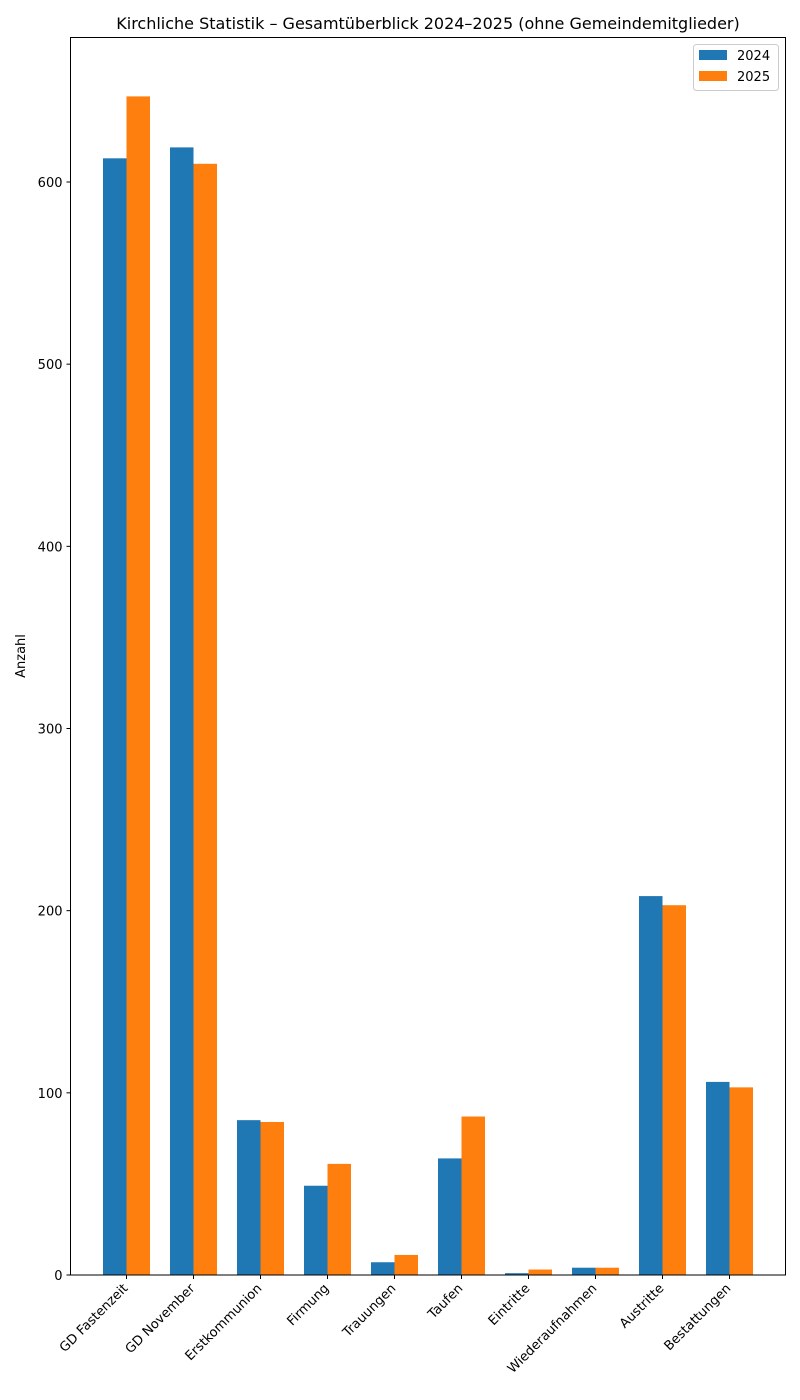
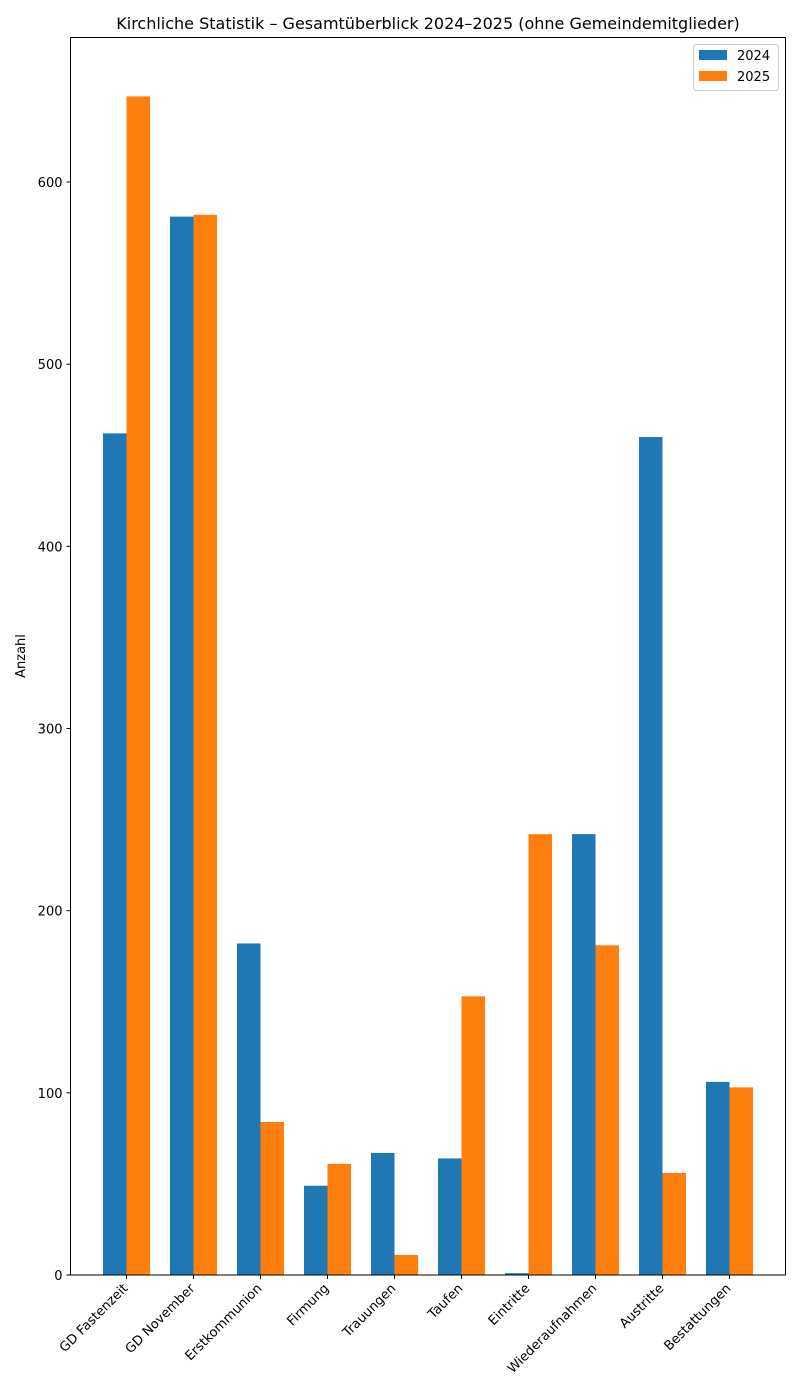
2024/GD Fastenzeit: 613 -> 462
2024/GD November: 619 -> 581
2025/GD November: 610 -> 582
2024/Erstkommunion: 85 -> 182
2024/Trauungen: 7 -> 67
2025/Taufen: 87 -> 153
2025/Eintritte: 3 -> 242
2024/Wiederaufnahmen: 4 -> 242
2025/Wiederaufnahmen: 4 -> 181
2024/Austritte: 208 -> 460
2025/Austritte: 203 -> 56
